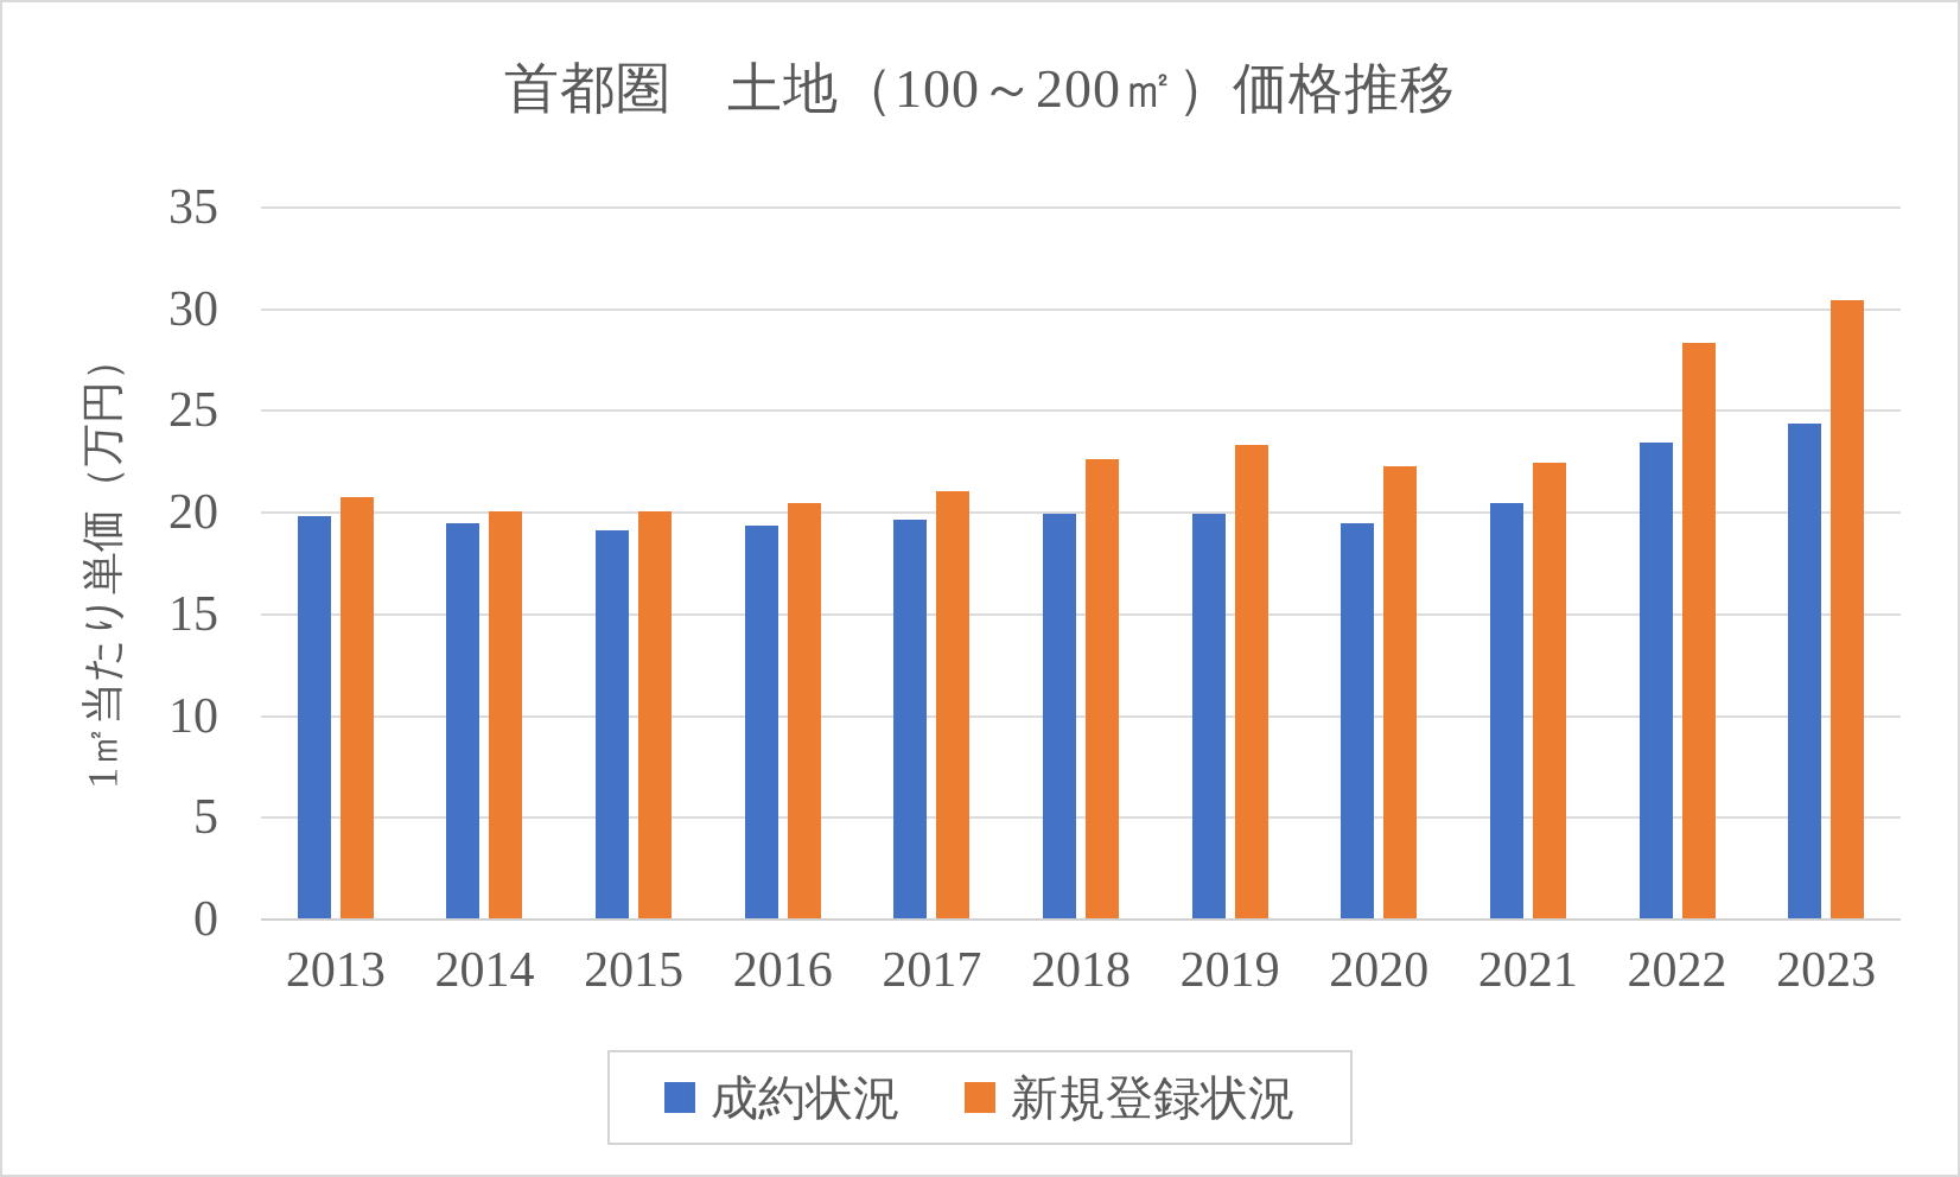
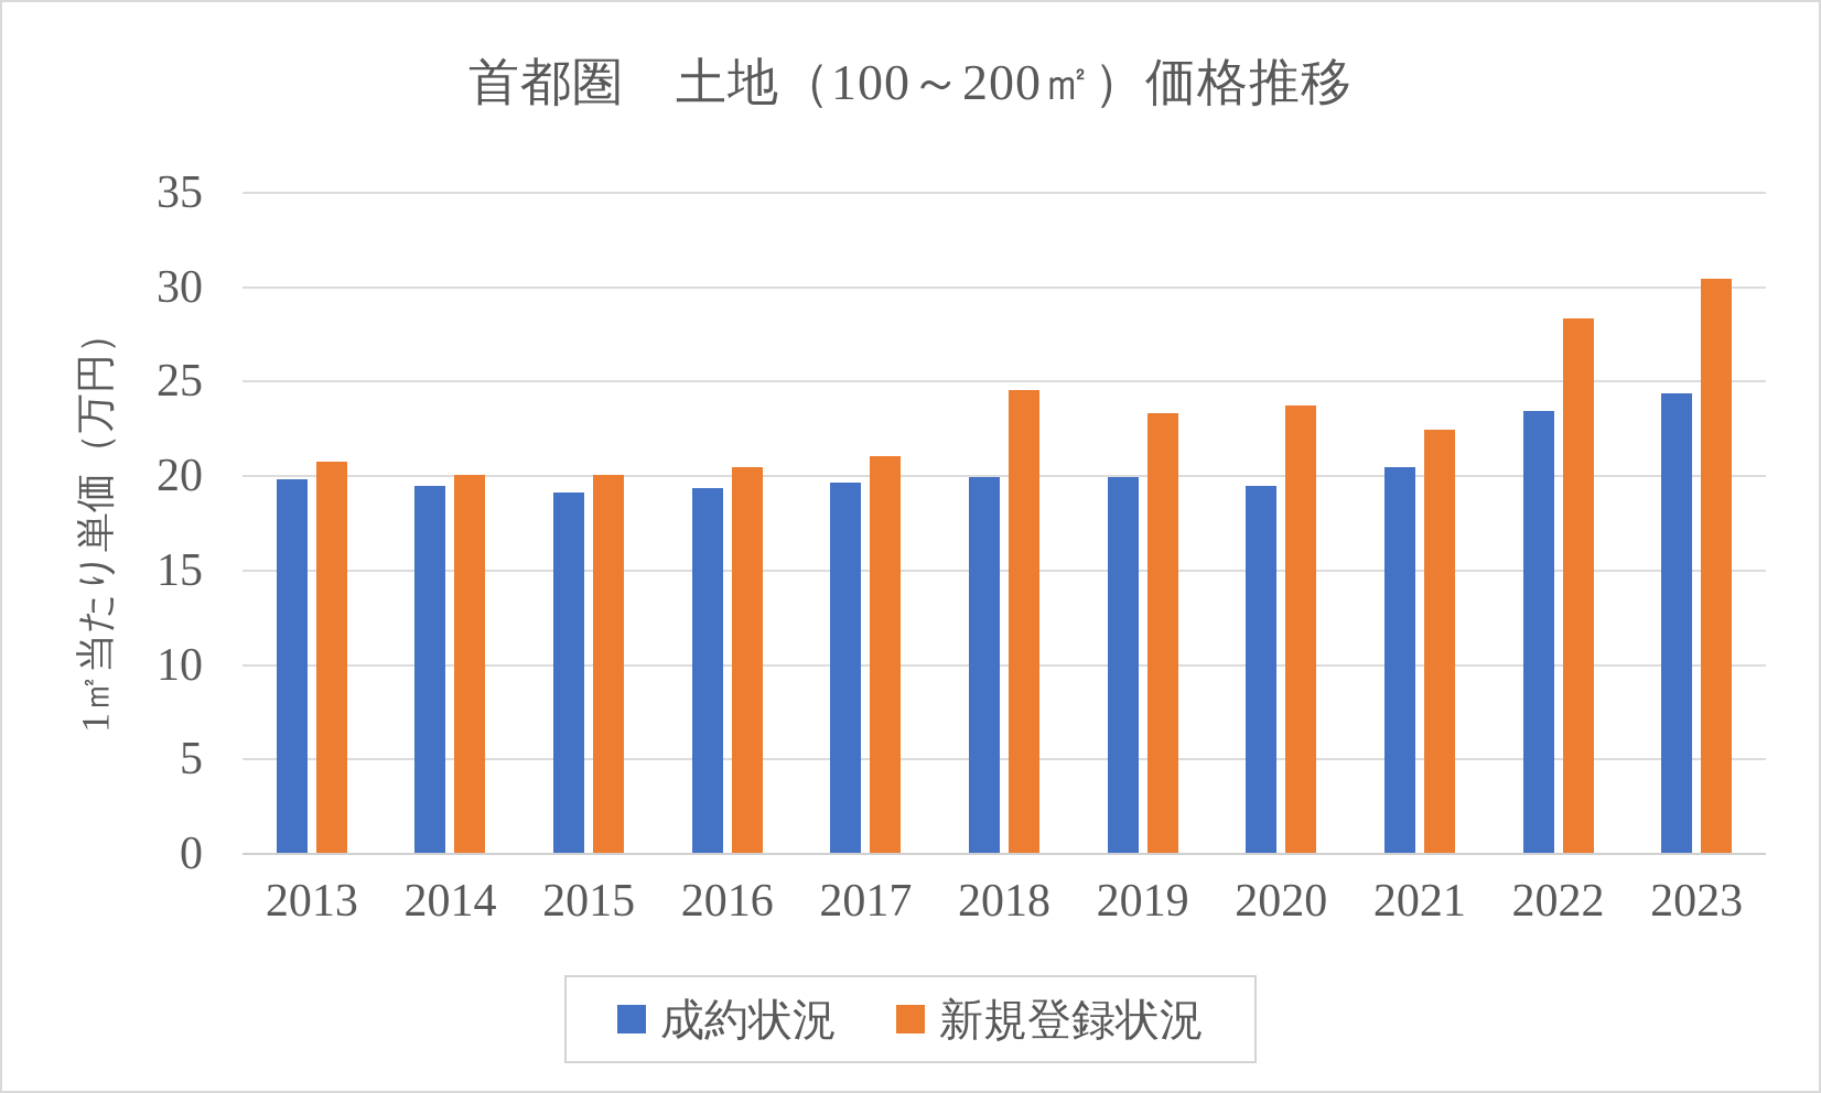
新規登録状況/2018: 22.6 -> 24.5
新規登録状況/2020: 22.2 -> 23.7
